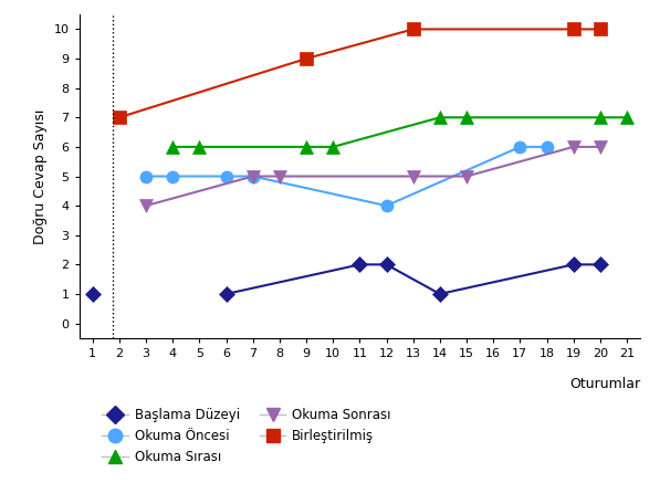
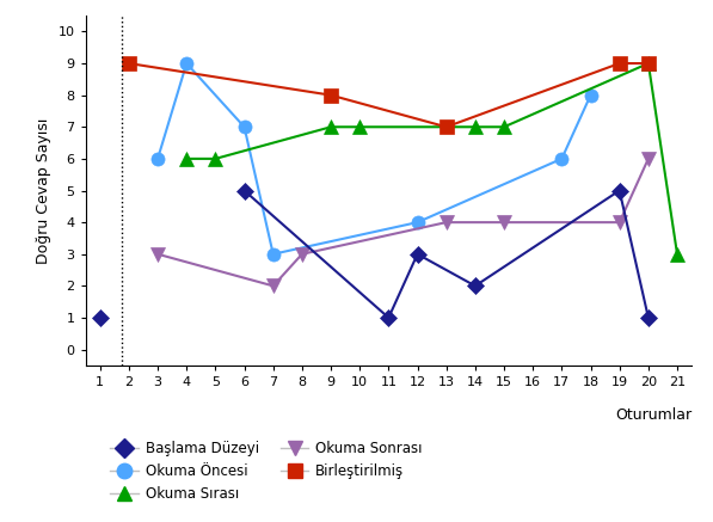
Birleştirilmiş/2: 7 -> 9
Okuma Öncesi/3: 5 -> 6
Okuma Sonrası/3: 4 -> 3
Okuma Öncesi/4: 5 -> 9
Başlama Düzeyi/6: 1 -> 5
Okuma Öncesi/6: 5 -> 7
Okuma Öncesi/7: 5 -> 3
Okuma Sonrası/7: 5 -> 2
Okuma Sonrası/8: 5 -> 3
Okuma Sırası/9: 6 -> 7
Birleştirilmiş/9: 9 -> 8
Okuma Sırası/10: 6 -> 7
Başlama Düzeyi/11: 2 -> 1
Başlama Düzeyi/12: 2 -> 3
Okuma Sonrası/13: 5 -> 4
Birleştirilmiş/13: 10 -> 7
Başlama Düzeyi/14: 1 -> 2
Okuma Sonrası/15: 5 -> 4
Okuma Öncesi/18: 6 -> 8
Başlama Düzeyi/19: 2 -> 5
Okuma Sonrası/19: 6 -> 4
Birleştirilmiş/19: 10 -> 9
Başlama Düzeyi/20: 2 -> 1
Okuma Sırası/20: 7 -> 9
Birleştirilmiş/20: 10 -> 9
Okuma Sırası/21: 7 -> 3
